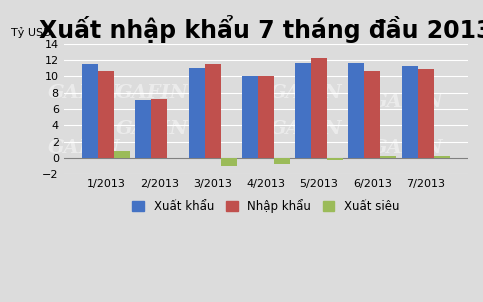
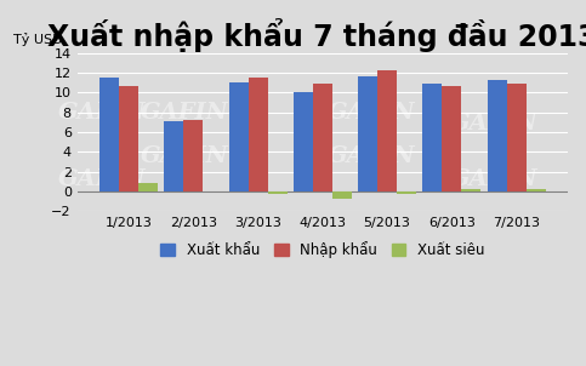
Xuất siêu/3/2013: -1.0 -> -0.3
Nhập khẩu/4/2013: 10.0 -> 10.9
Xuất khẩu/6/2013: 11.6 -> 10.9
